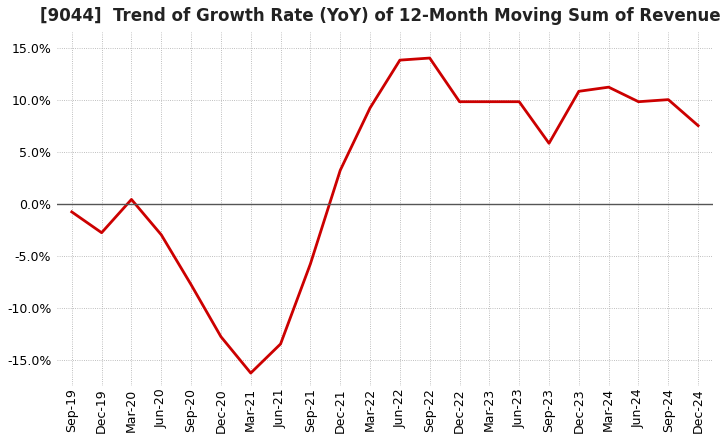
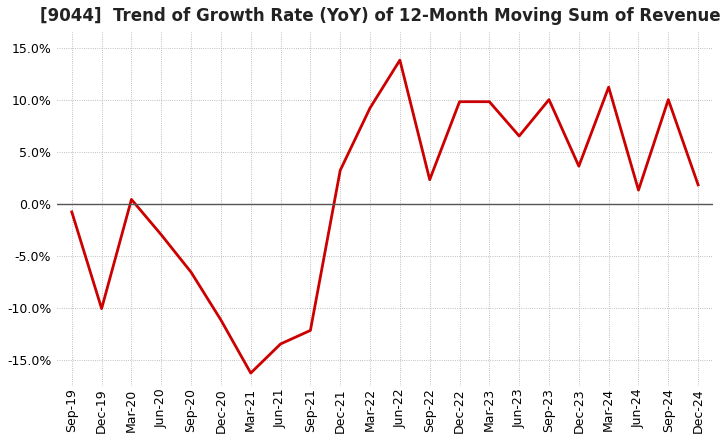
Dec-19: -2.8% -> -10.1%
Sep-20: -7.8% -> -6.6%
Dec-20: -12.8% -> -11.2%
Sep-21: -5.8% -> -12.2%
Sep-22: 14.0% -> 2.3%
Jun-23: 9.8% -> 6.5%
Sep-23: 5.8% -> 10.0%
Dec-23: 10.8% -> 3.6%
Jun-24: 9.8% -> 1.3%
Dec-24: 7.5% -> 1.8%
